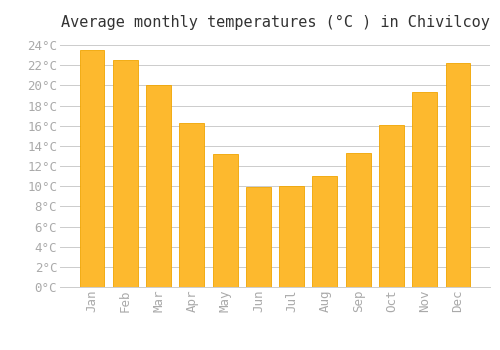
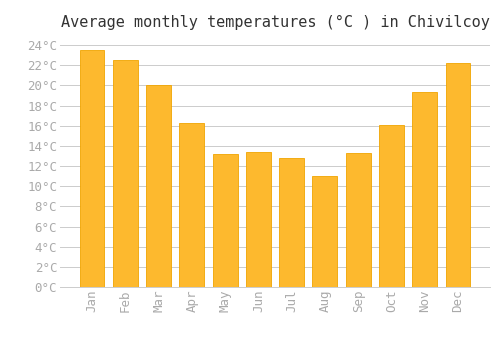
Jun: 9.9°C -> 13.4°C
Jul: 10.0°C -> 12.8°C
